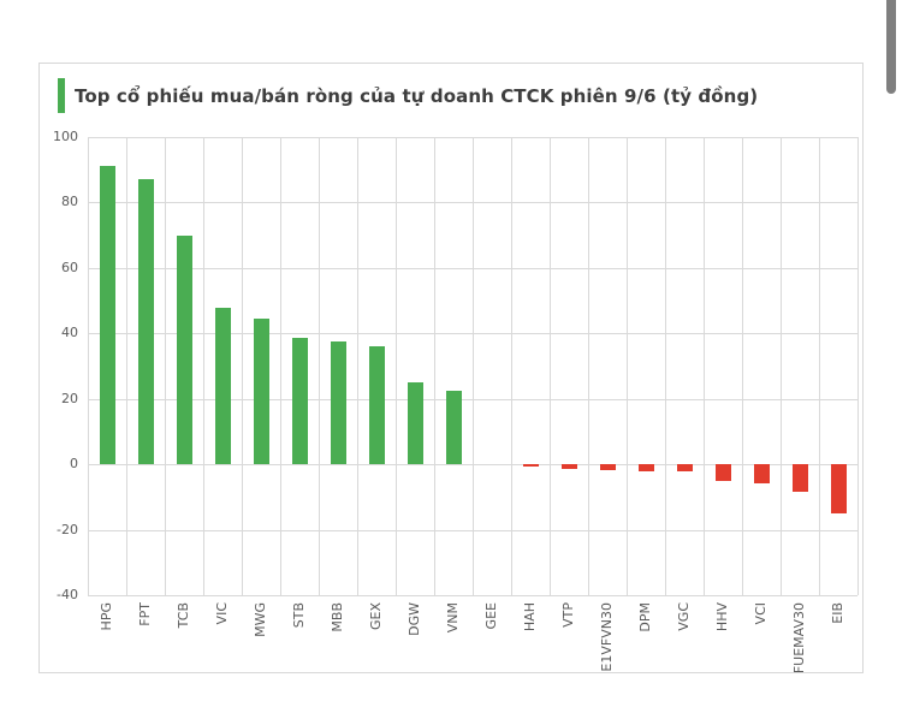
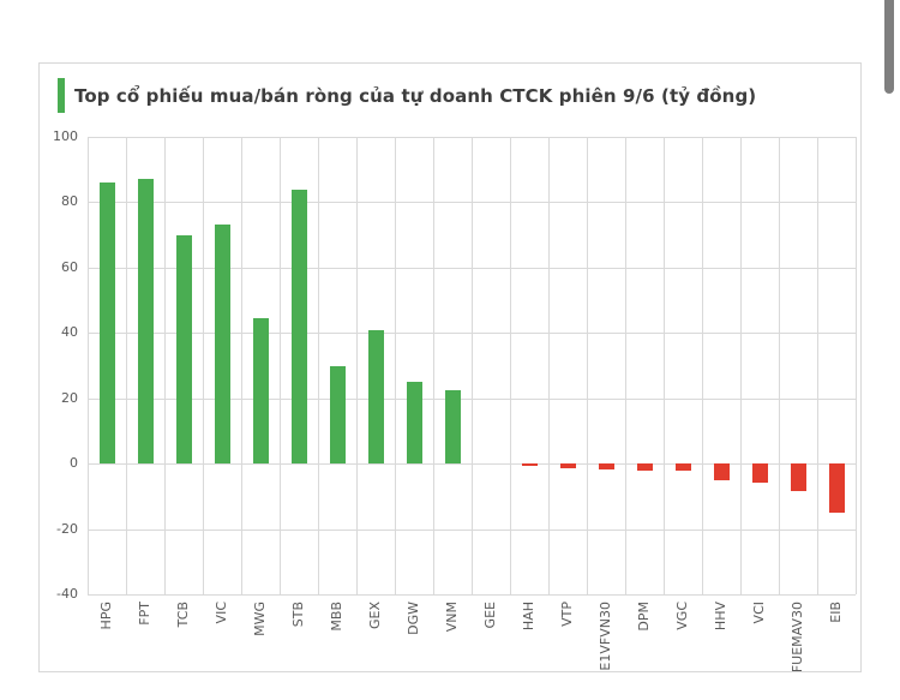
HPG: 91 -> 86
VIC: 48 -> 73
STB: 38 -> 84
MBB: 38 -> 30
GEX: 36 -> 41
